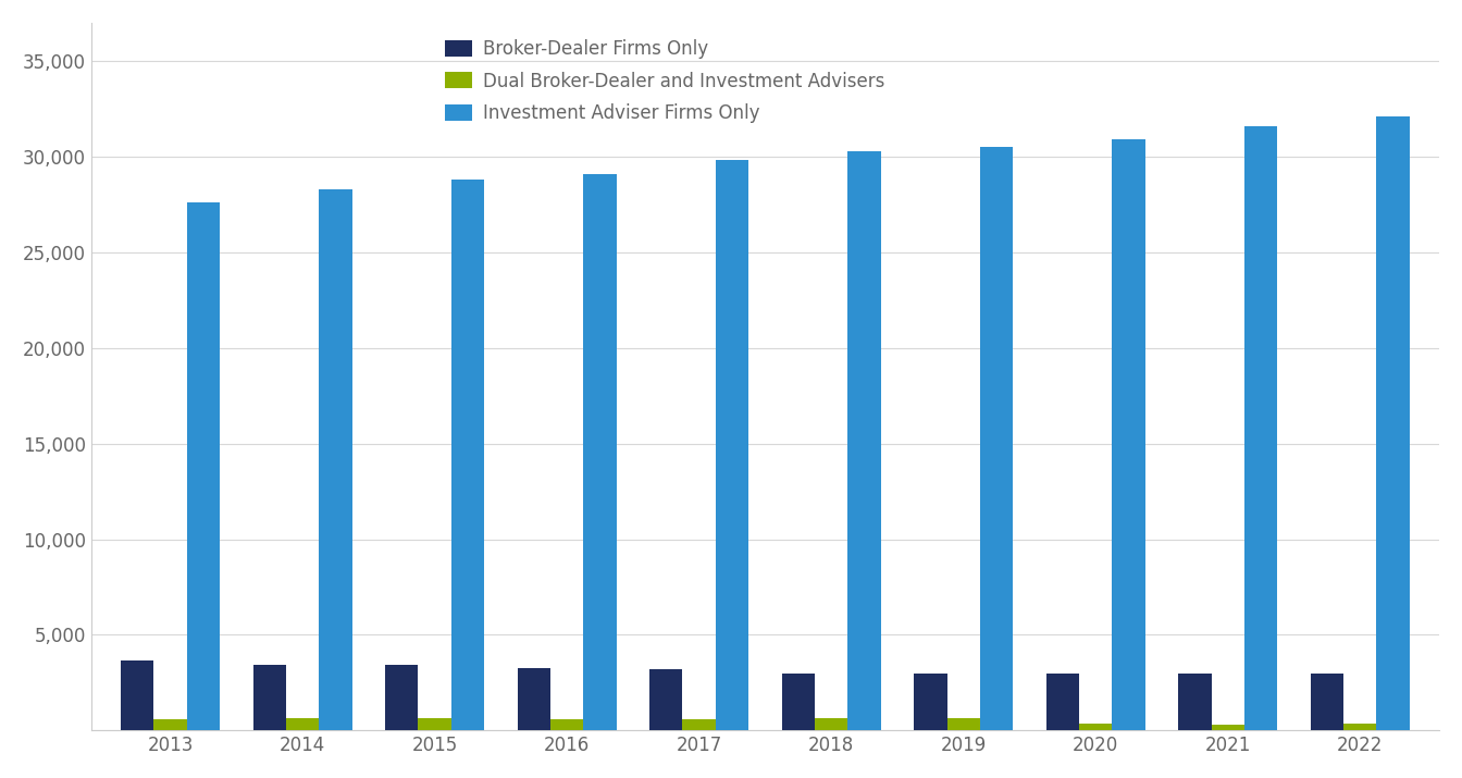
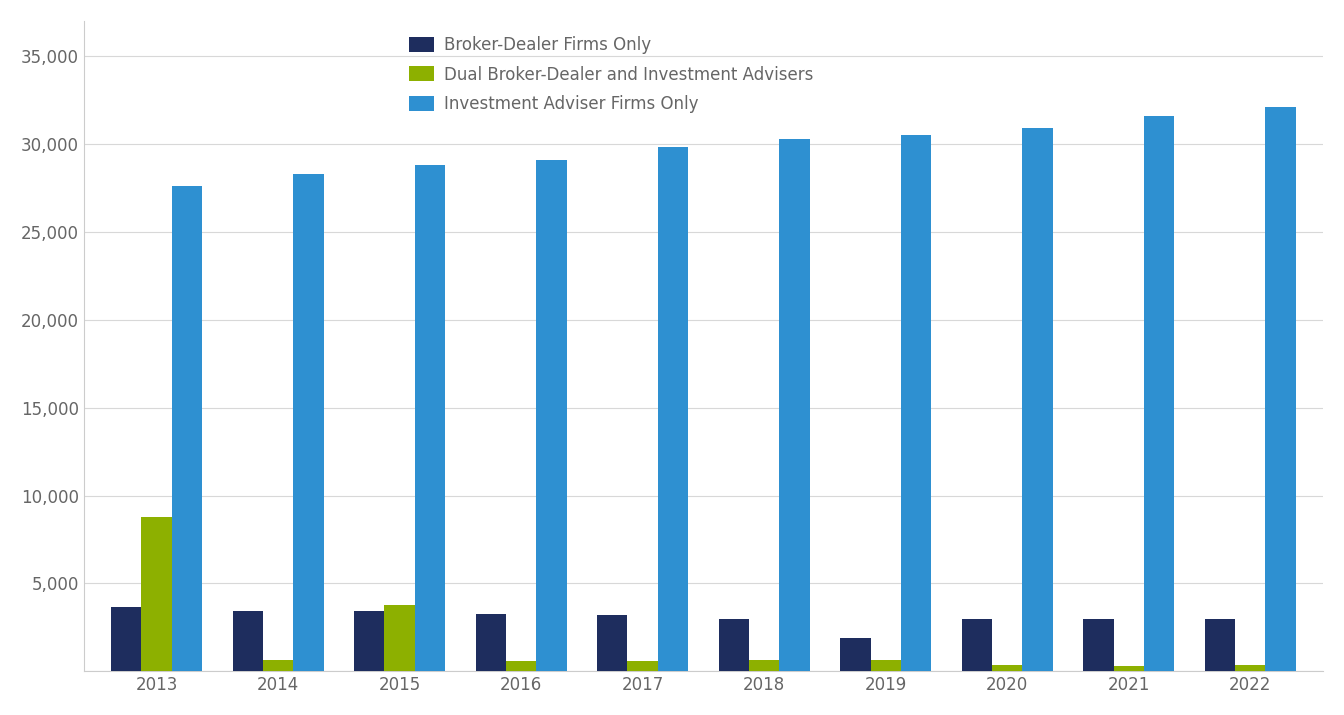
Dual Broker-Dealer and Investment Advisers/2013: 600 -> 8,800
Dual Broker-Dealer and Investment Advisers/2015: 600 -> 3,800
Broker-Dealer Firms Only/2019: 3,000 -> 1,900
